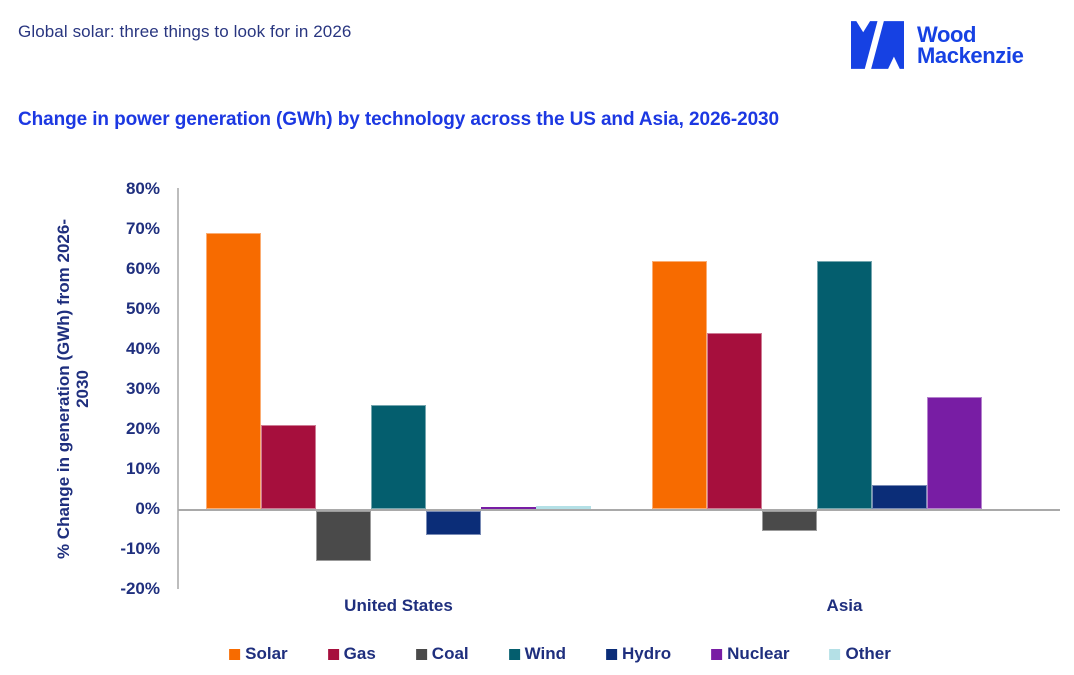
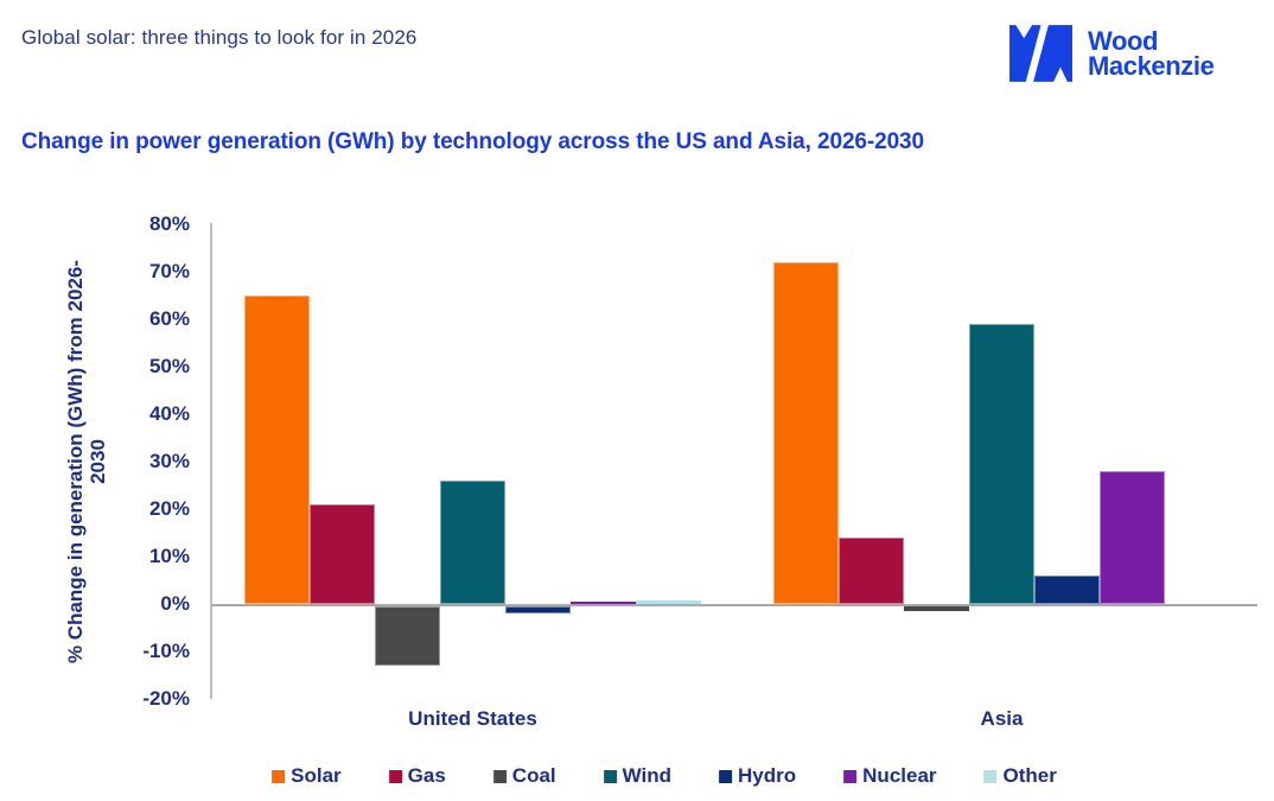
Solar/United States: 69% -> 65%
Hydro/United States: -6% -> -2%
Solar/Asia: 62% -> 72%
Gas/Asia: 44% -> 14%
Coal/Asia: -5% -> -1%
Wind/Asia: 62% -> 59%
